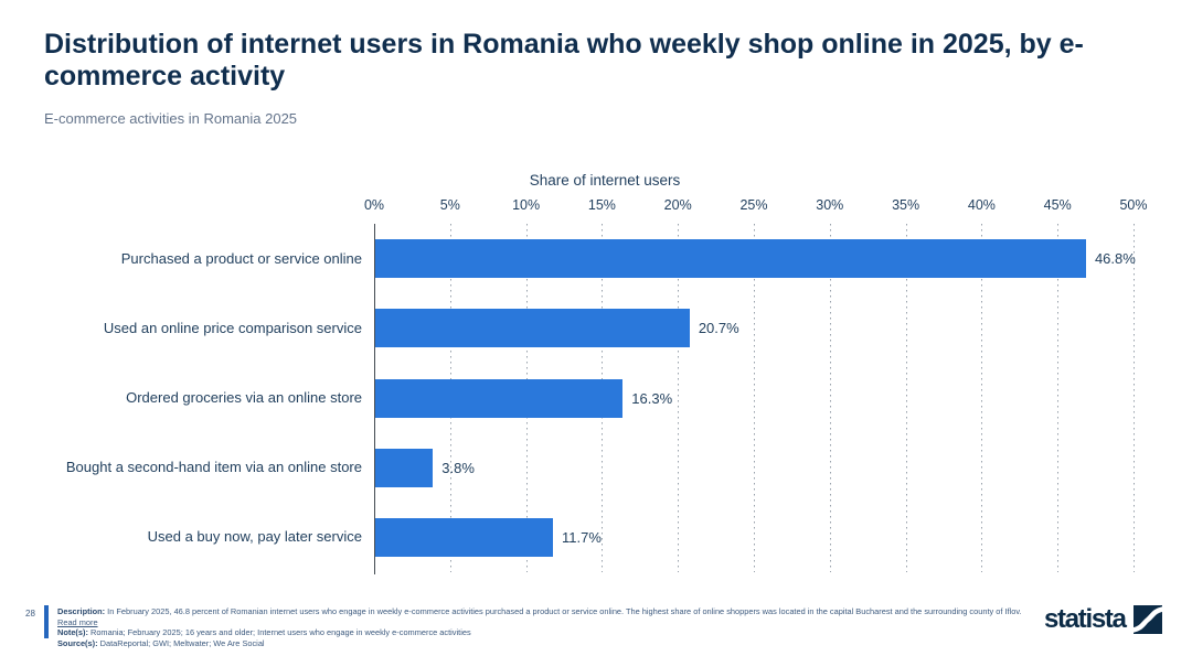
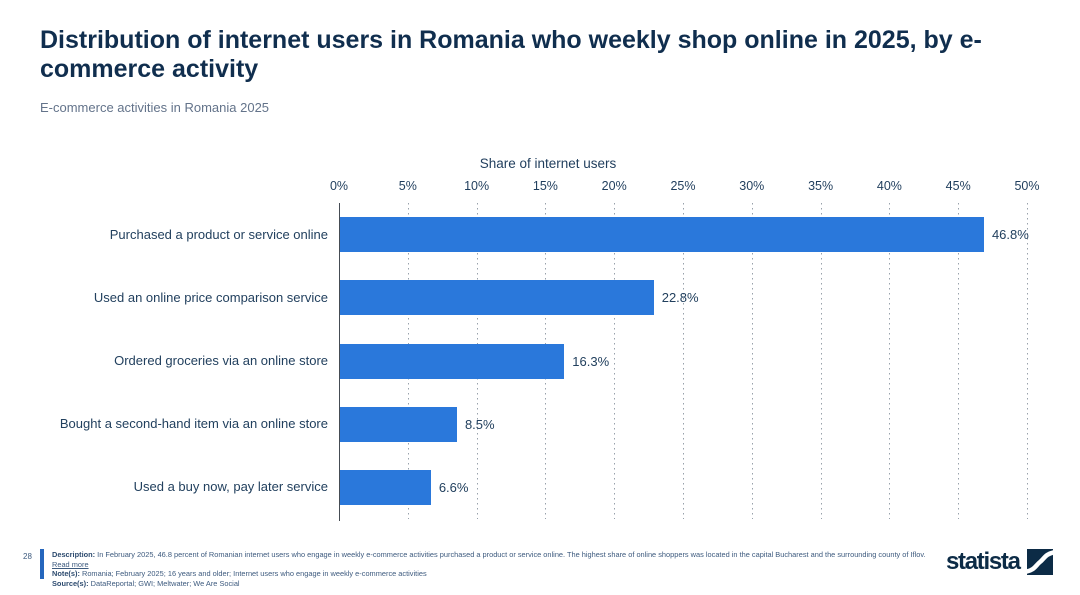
Used an online price comparison service: 20.7% -> 22.8%
Bought a second-hand item via an online store: 3.8% -> 8.5%
Used a buy now, pay later service: 11.7% -> 6.6%
